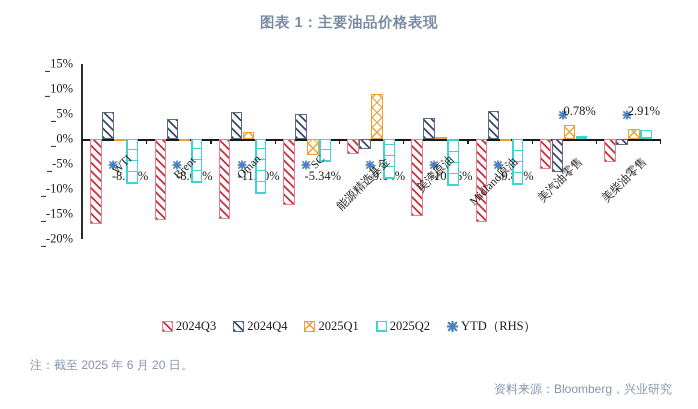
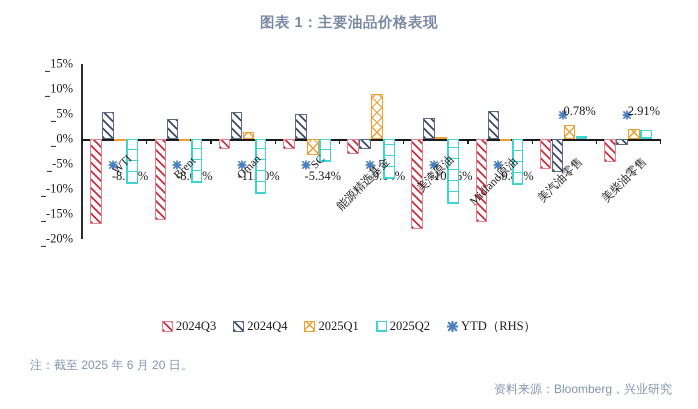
2024Q3/Oman: -16% -> -2%
2024Q3/SC: -13% -> -2%
2024Q3/美湾原油: -15% -> -18%
2025Q2/美湾原油: -9% -> -13%
